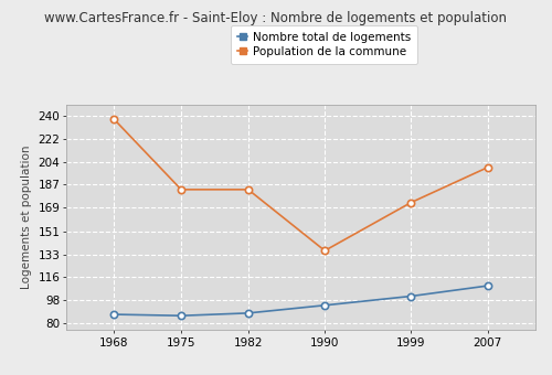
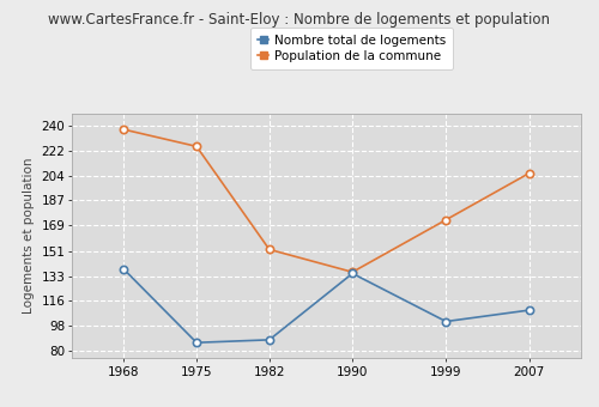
Nombre total de logements/1968: 87 -> 138
Population de la commune/1975: 183 -> 225
Population de la commune/1982: 183 -> 152
Nombre total de logements/1990: 94 -> 135
Population de la commune/2007: 200 -> 206
